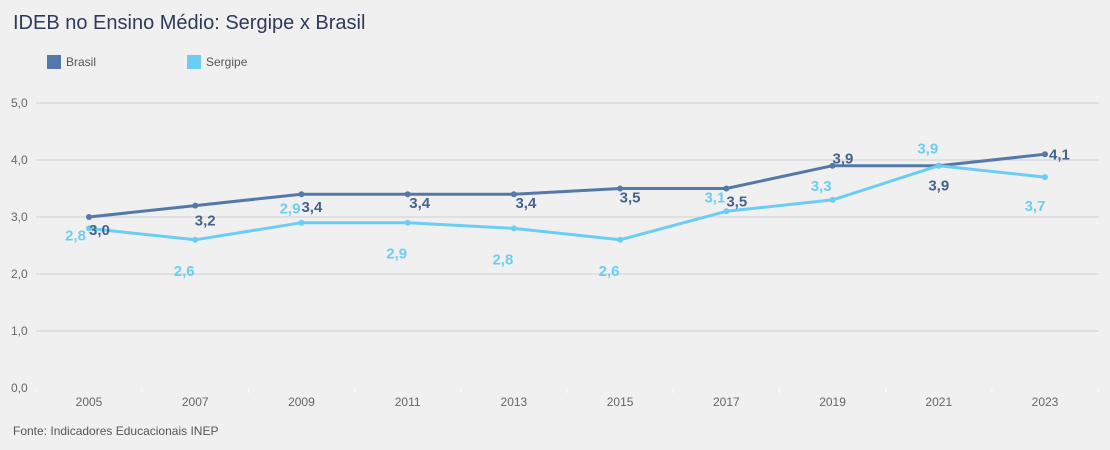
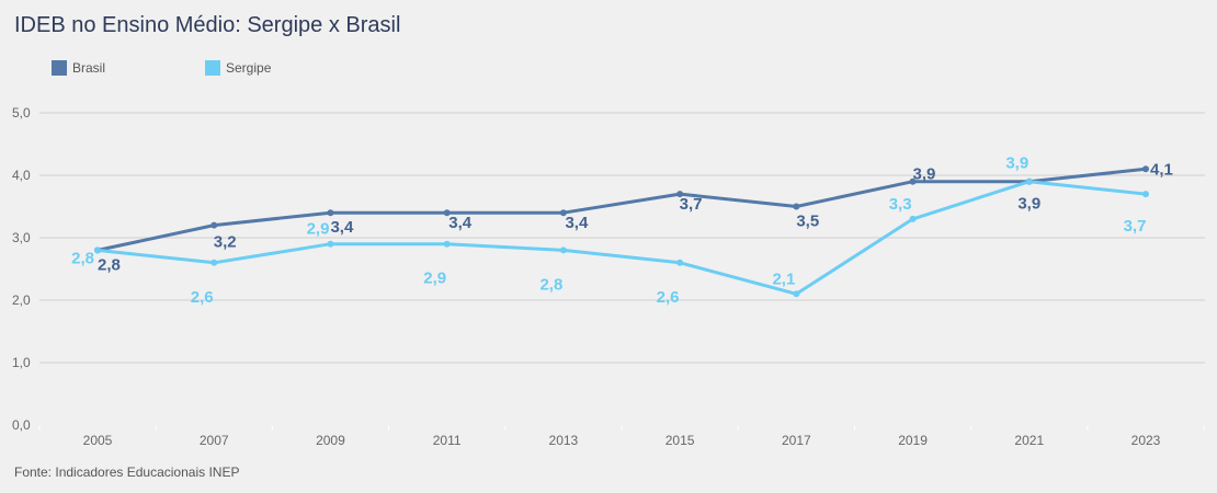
Brasil/2005: 3,0 -> 2,8
Brasil/2015: 3,5 -> 3,7
Sergipe/2017: 3,1 -> 2,1
